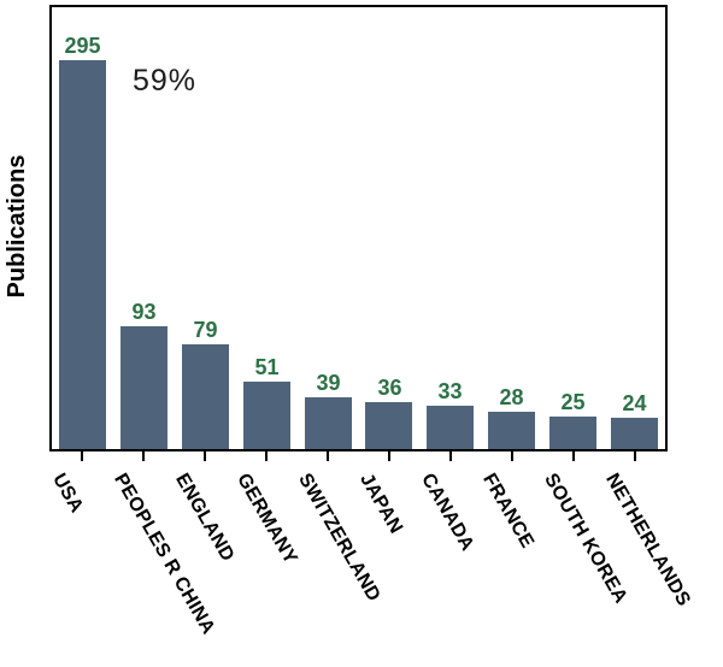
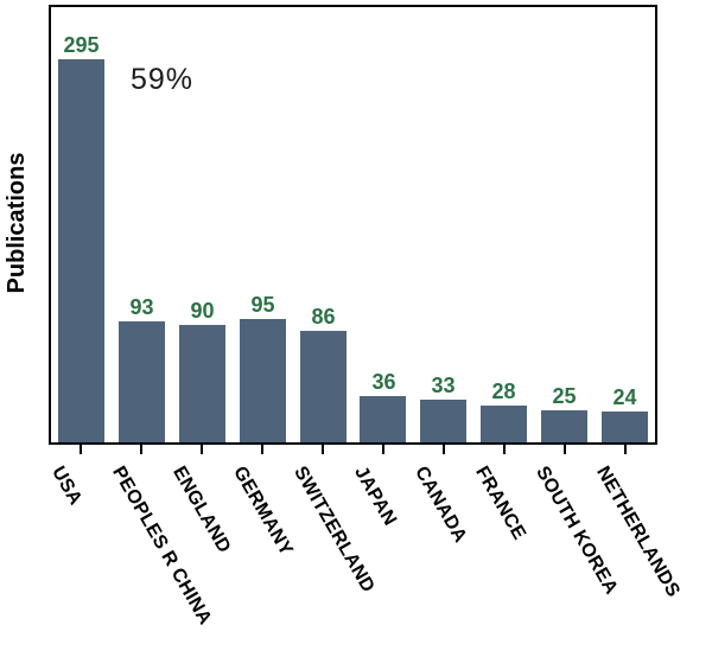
ENGLAND: 79 -> 90
GERMANY: 51 -> 95
SWITZERLAND: 39 -> 86
